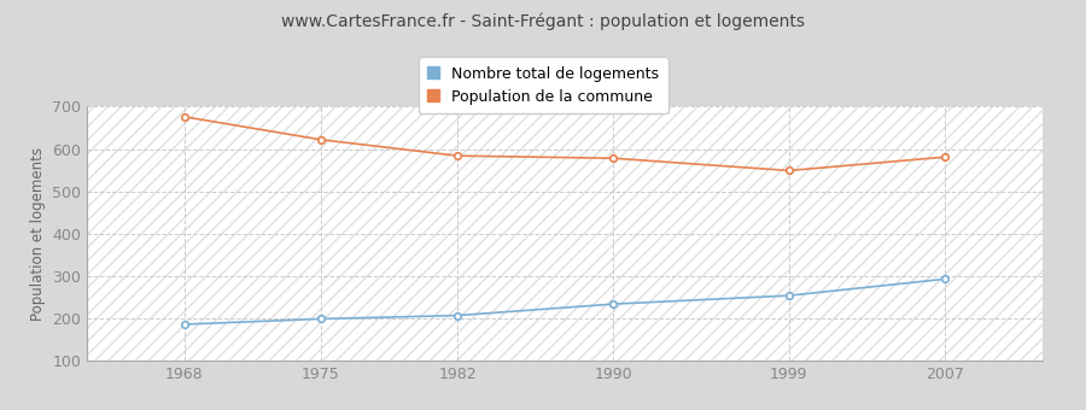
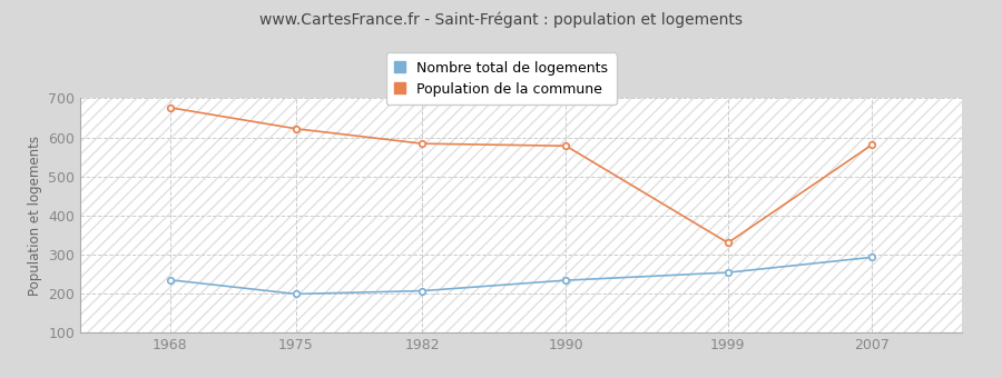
Nombre total de logements/1968: 186 -> 235
Population de la commune/1999: 549 -> 330
